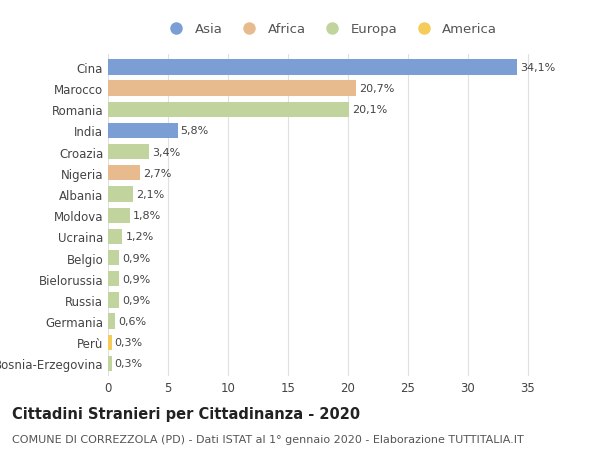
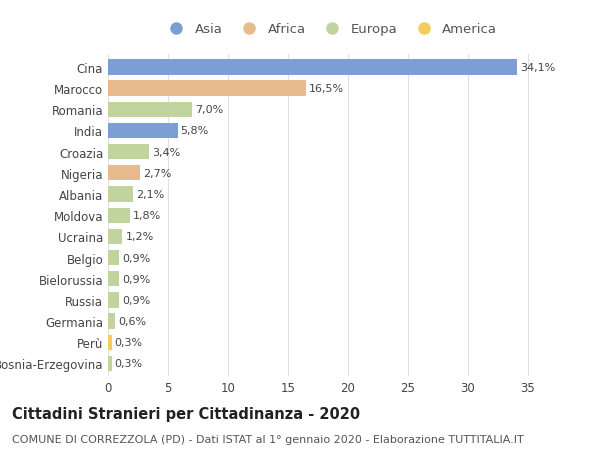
Marocco: 20,7% -> 16,5%
Romania: 20,1% -> 7,0%
